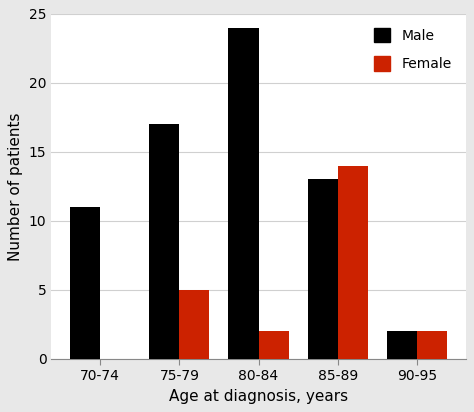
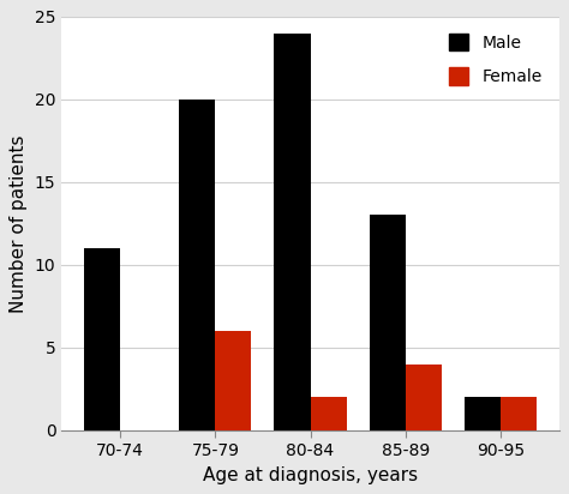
Male/75-79: 17 -> 20
Female/75-79: 5 -> 6
Female/85-89: 14 -> 4
